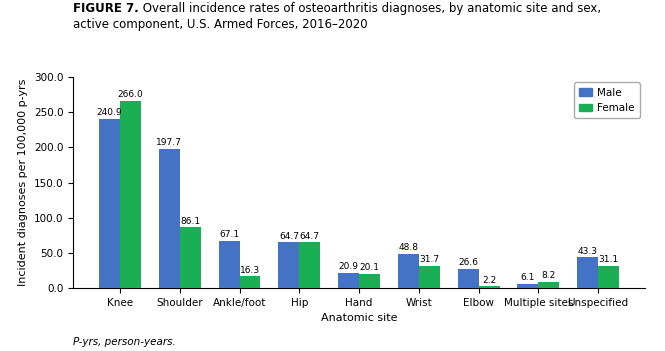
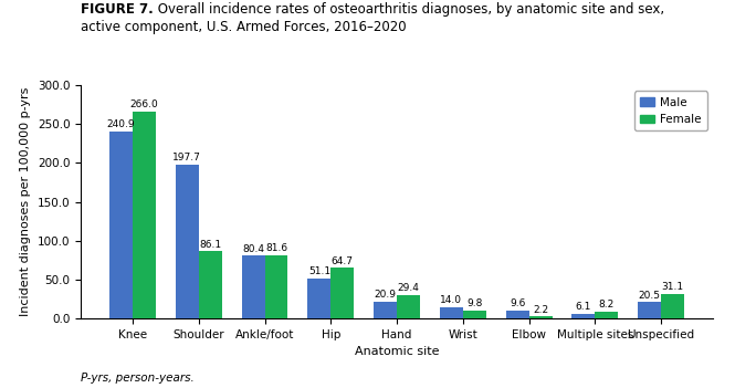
Male/Ankle/foot: 67.1 -> 80.4
Female/Ankle/foot: 16.3 -> 81.6
Male/Hip: 64.7 -> 51.1
Female/Hand: 20.1 -> 29.4
Male/Wrist: 48.8 -> 14.0
Female/Wrist: 31.7 -> 9.8
Male/Elbow: 26.6 -> 9.6
Male/Unspecified: 43.3 -> 20.5
